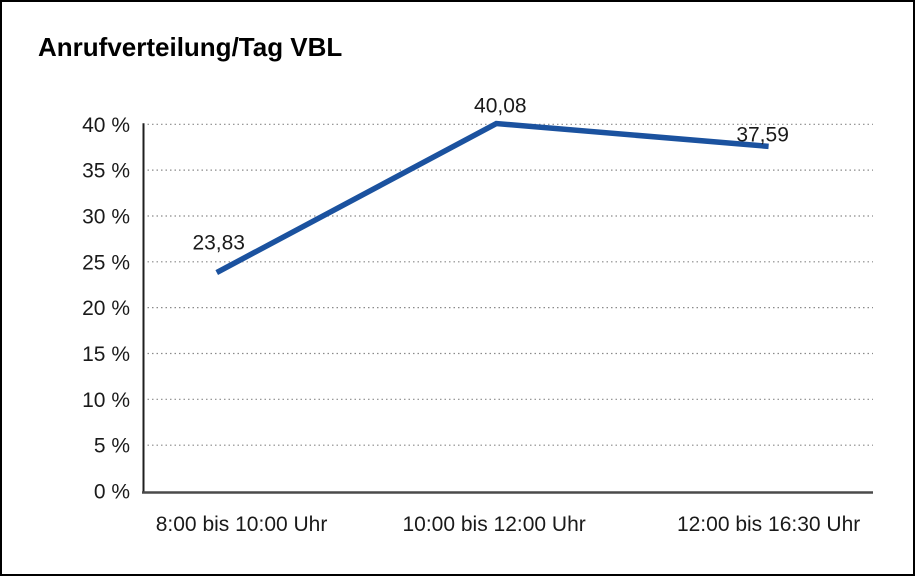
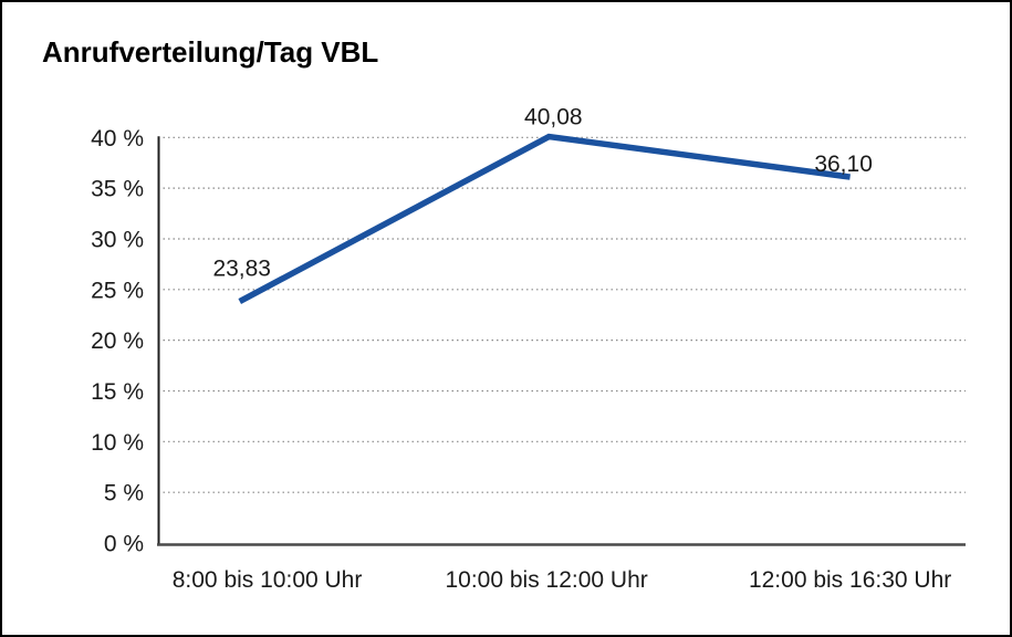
12:00 bis 16:30 Uhr: 37,59 -> 36,10
